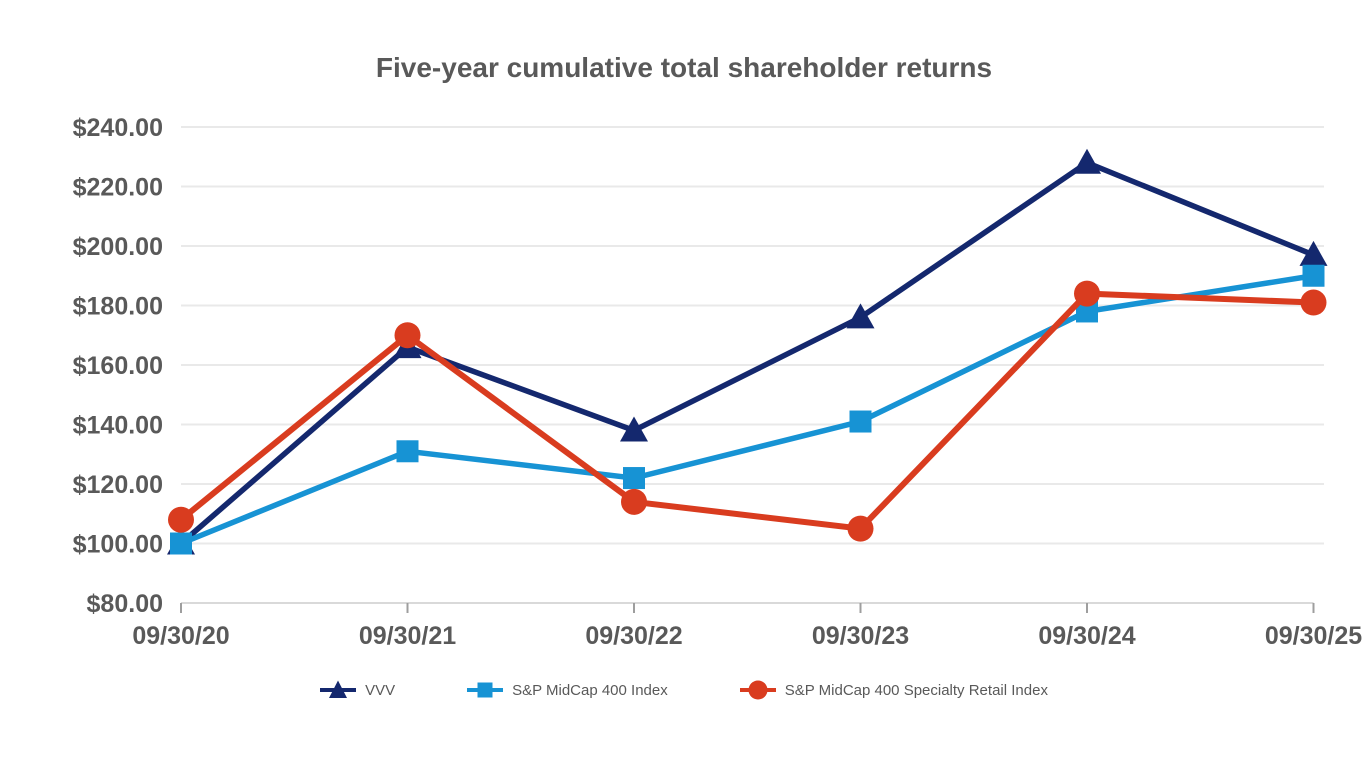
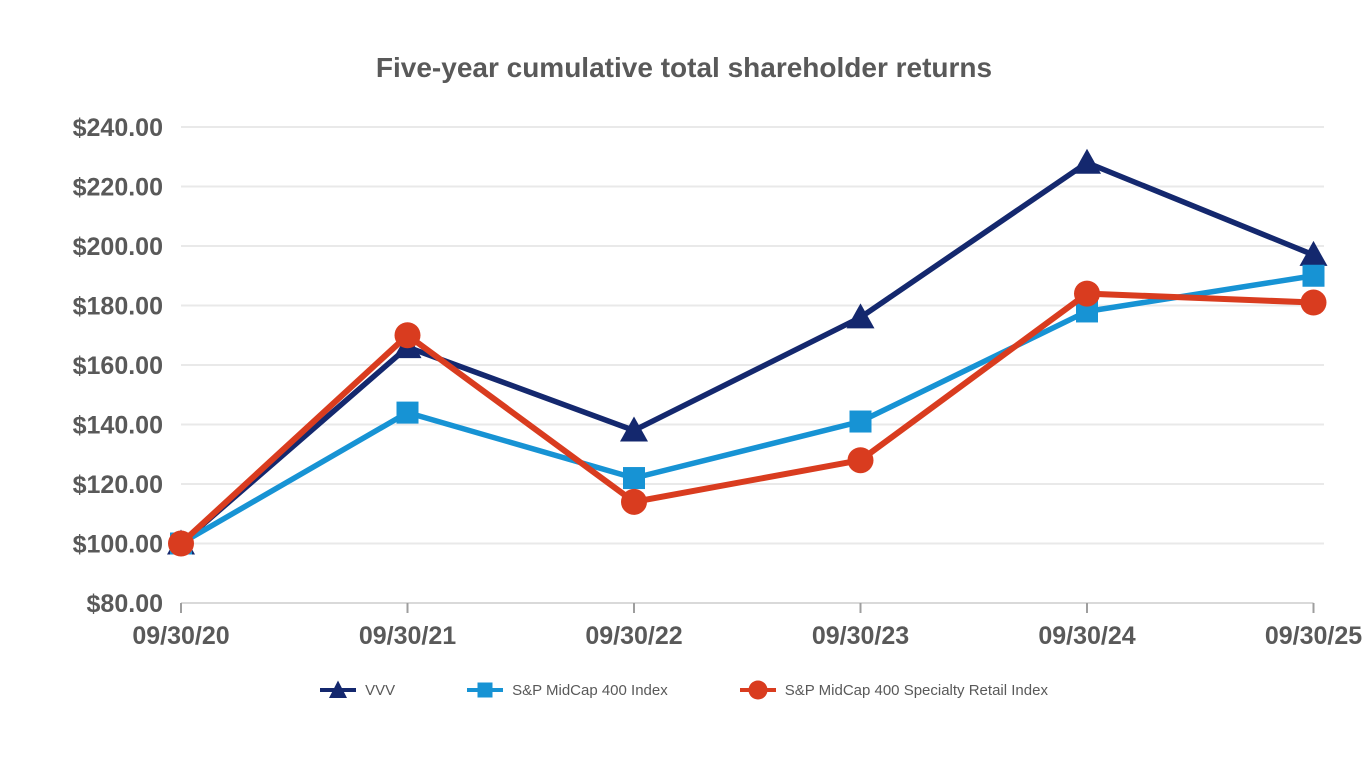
S&P MidCap 400 Specialty Retail Index/09/30/20: $108 -> $100
S&P MidCap 400 Index/09/30/21: $131 -> $144
S&P MidCap 400 Specialty Retail Index/09/30/23: $105 -> $128
